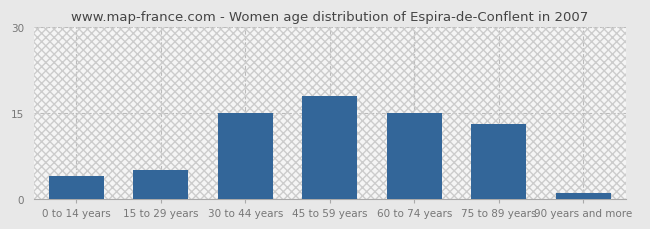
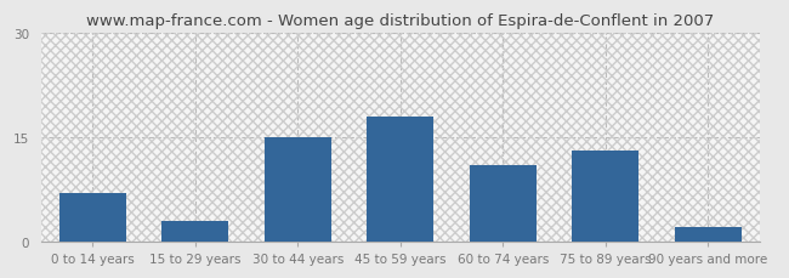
0 to 14 years: 4 -> 7
15 to 29 years: 5 -> 3
60 to 74 years: 15 -> 11
90 years and more: 1 -> 2
